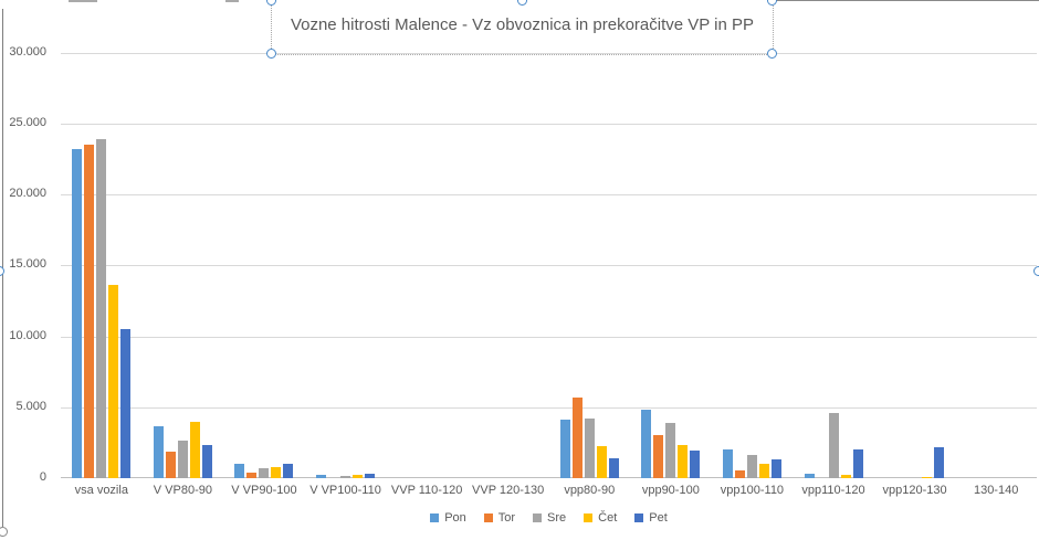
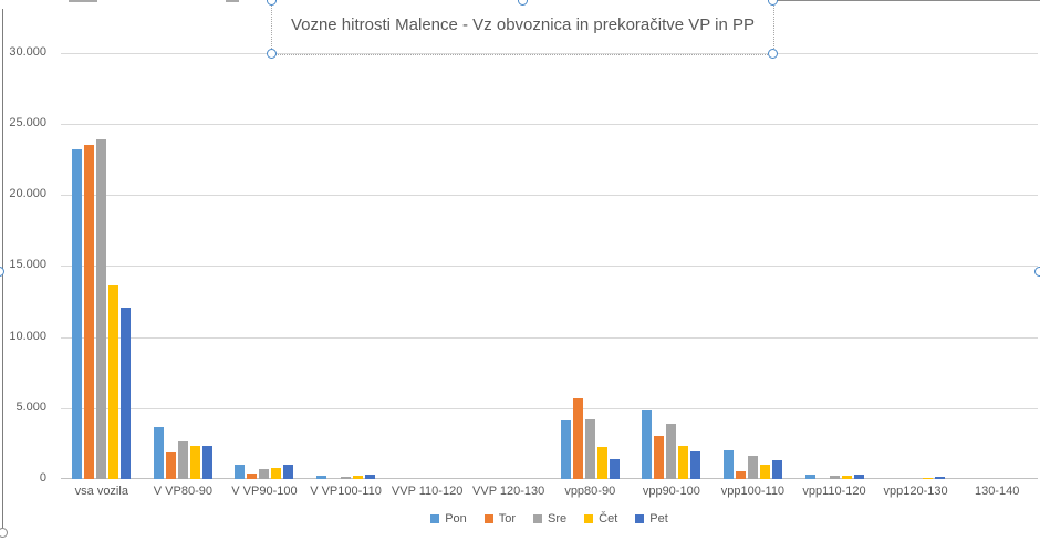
Pet/vsa vozila: 10500 -> 12000
Čet/V VP80-90: 4000 -> 2400
Sre/vpp110-120: 4600 -> 200
Pet/vpp110-120: 2000 -> 300
Pet/vpp120-130: 2200 -> 200
